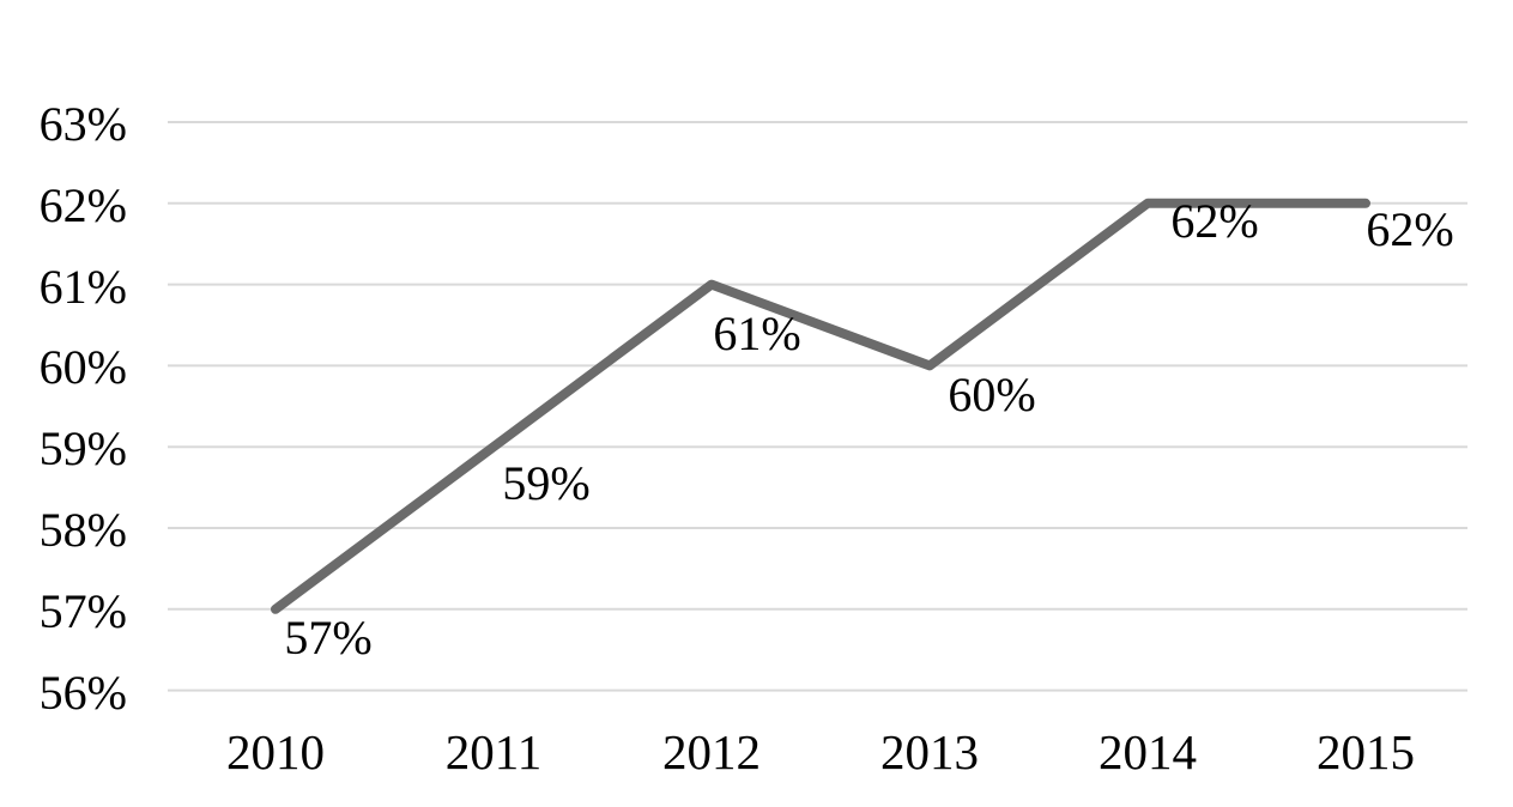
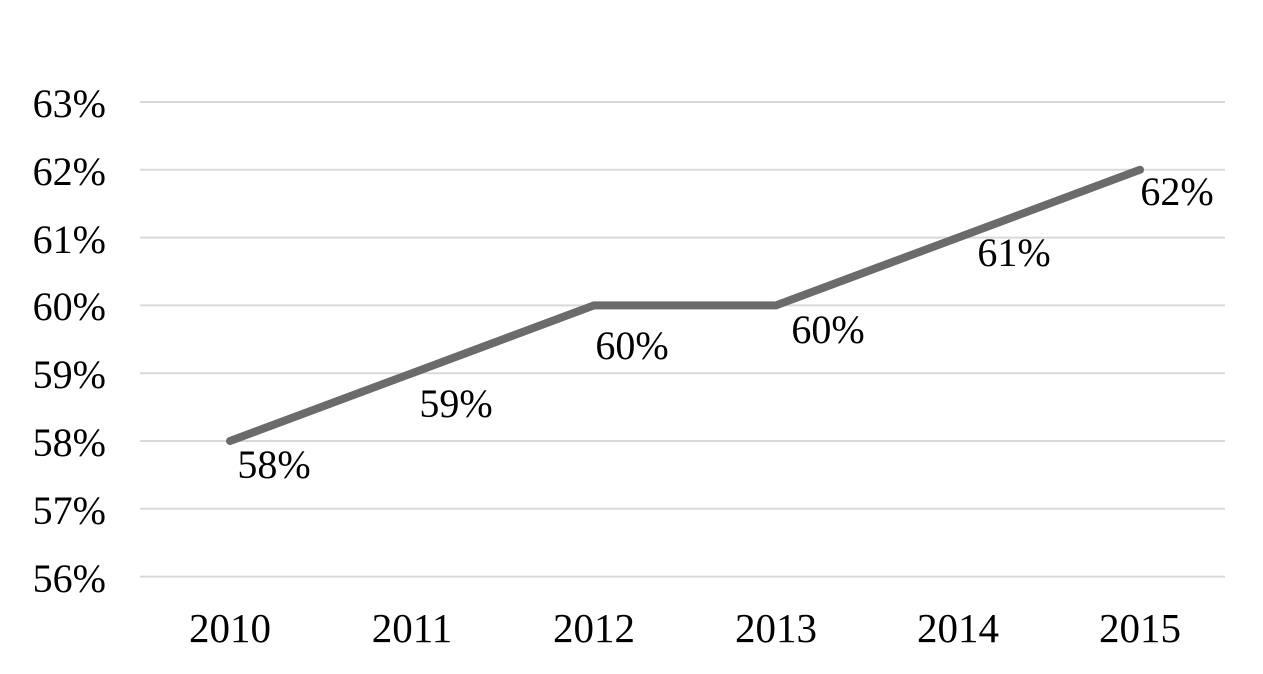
2010: 57% -> 58%
2012: 61% -> 60%
2014: 62% -> 61%
